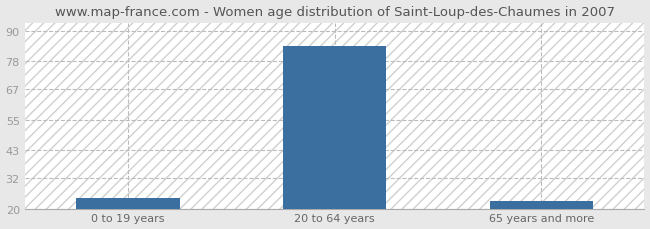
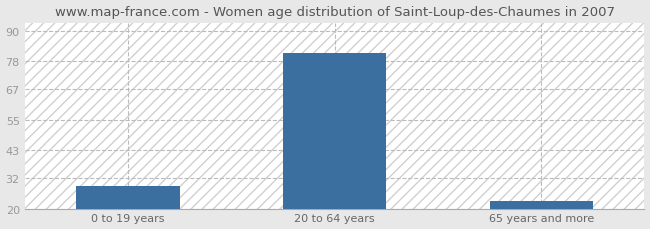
0 to 19 years: 24 -> 29
20 to 64 years: 84 -> 81
